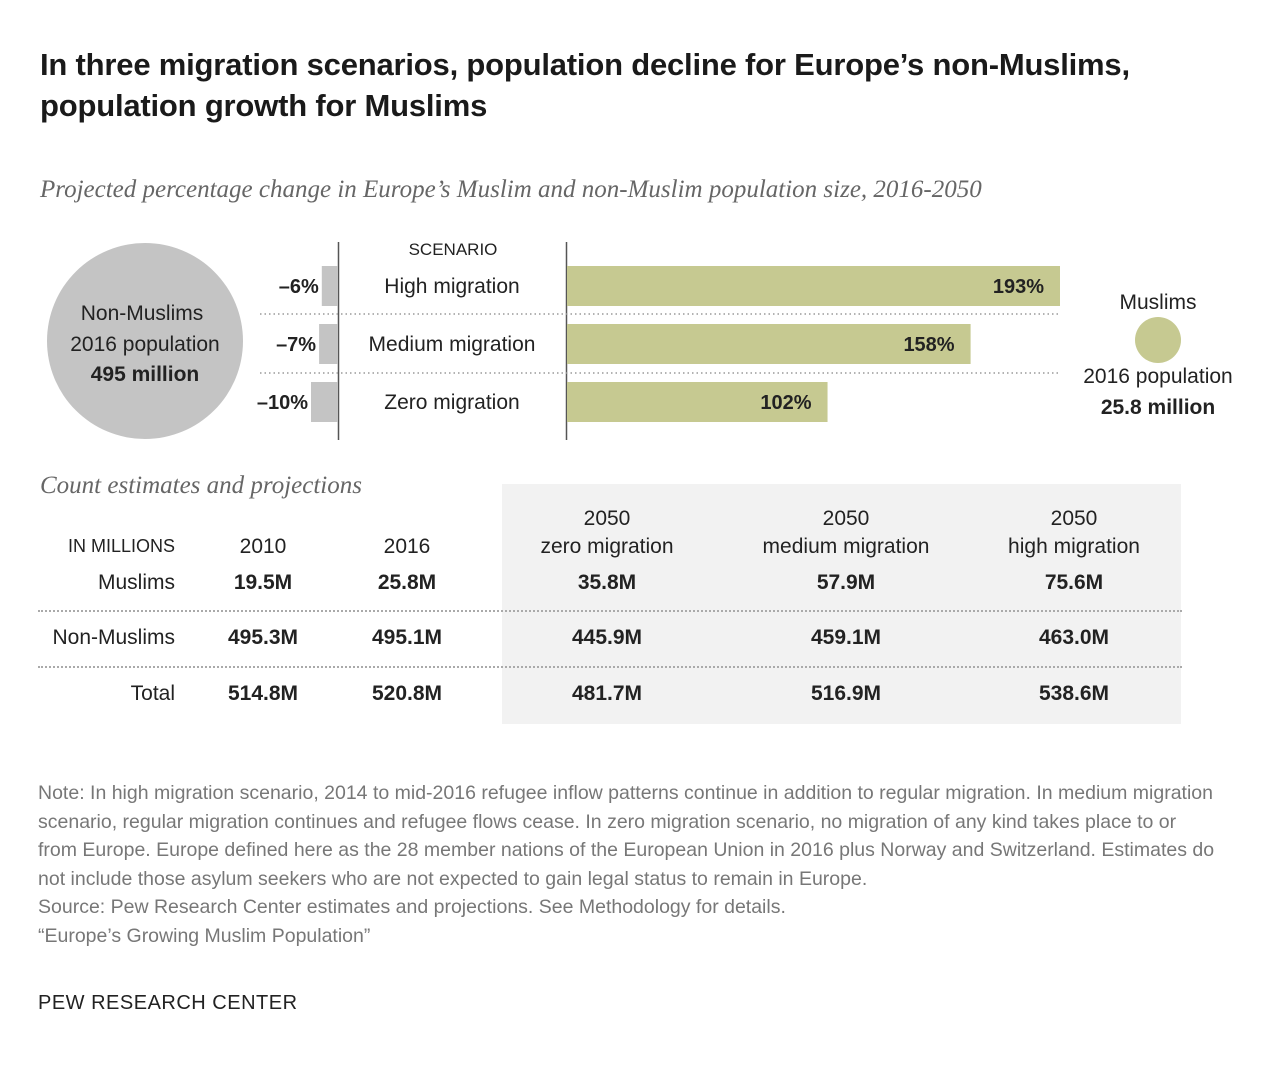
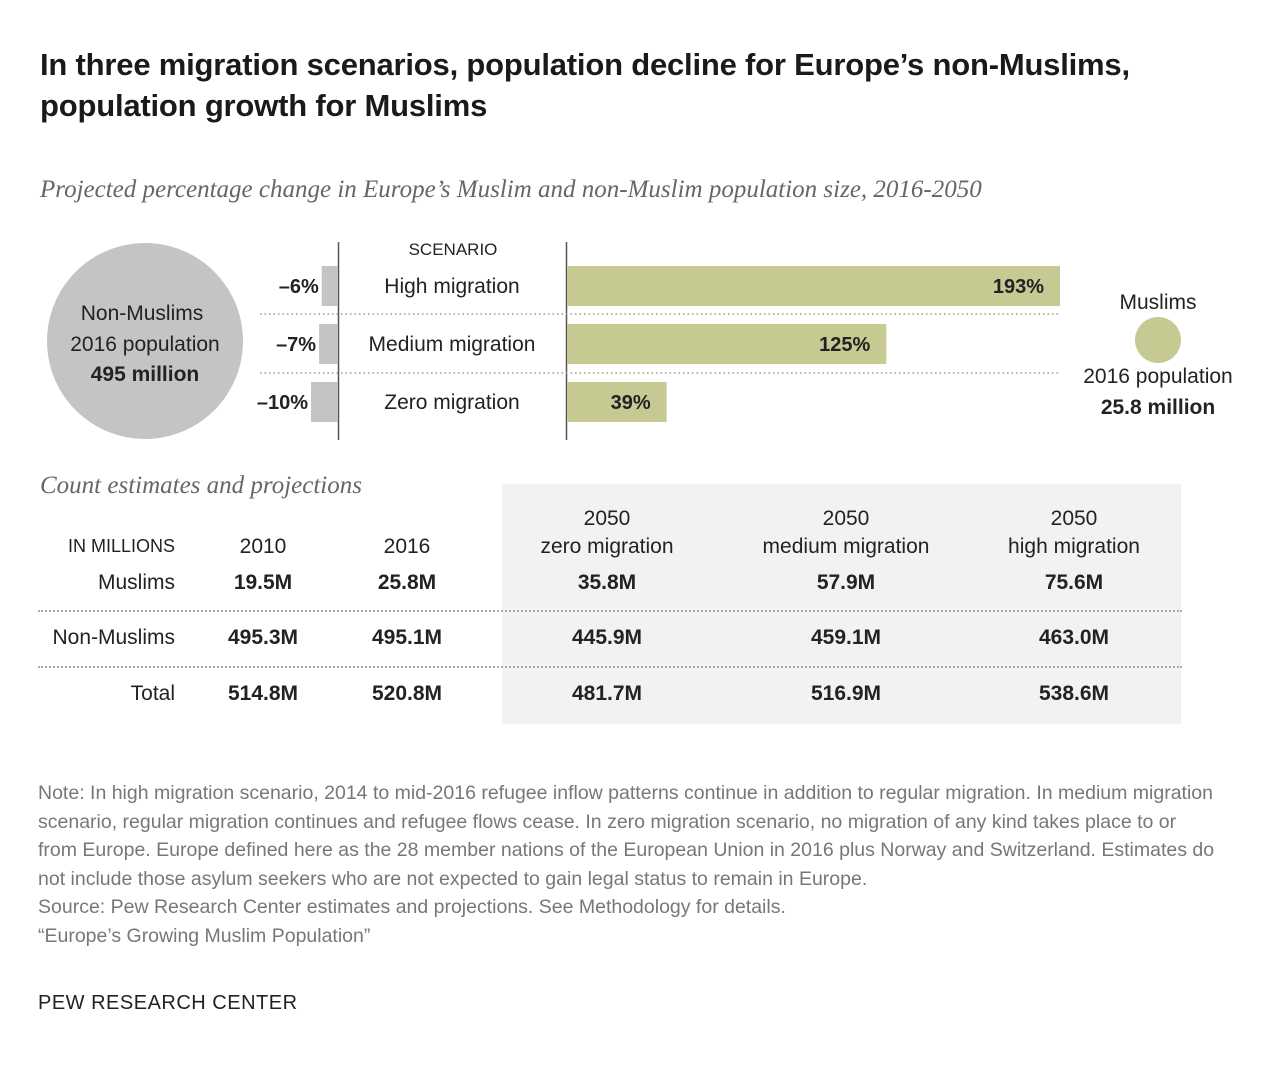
Muslims/Medium migration: 158% -> 125%
Muslims/Zero migration: 102% -> 39%
